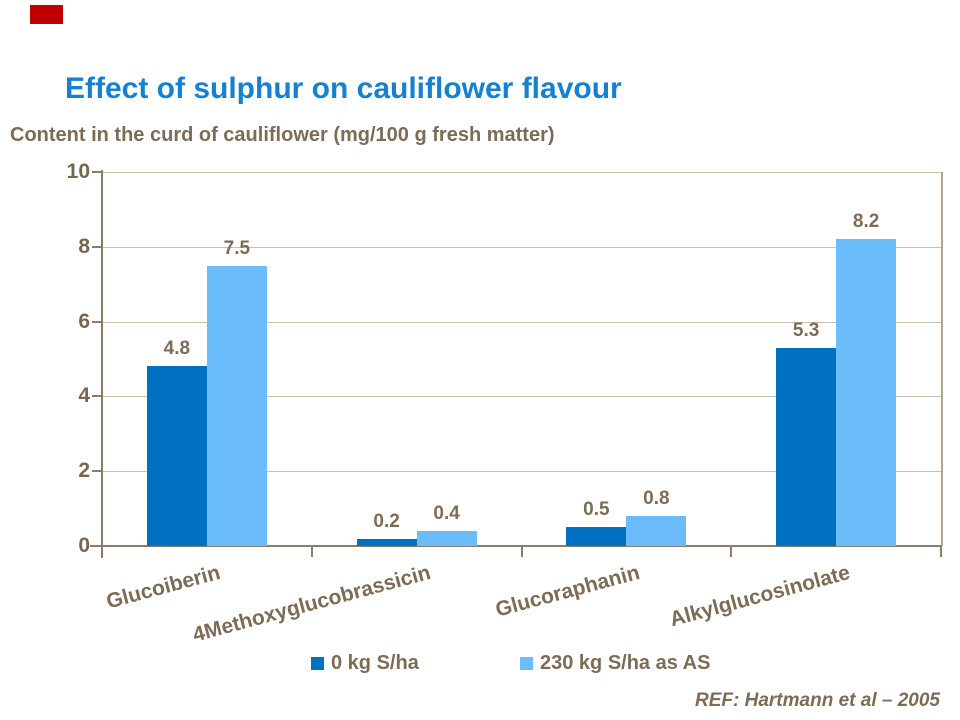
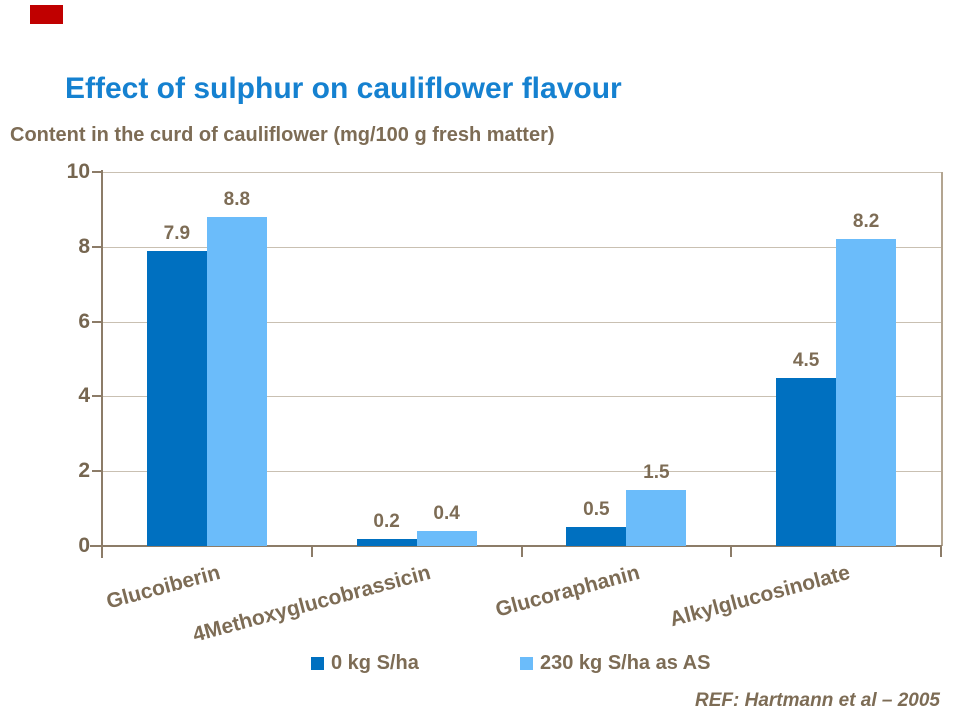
0 kg S/ha/Glucoiberin: 4.8 -> 7.9
230 kg S/ha as AS/Glucoiberin: 7.5 -> 8.8
230 kg S/ha as AS/Glucoraphanin: 0.8 -> 1.5
0 kg S/ha/Alkylglucosinolate: 5.3 -> 4.5
